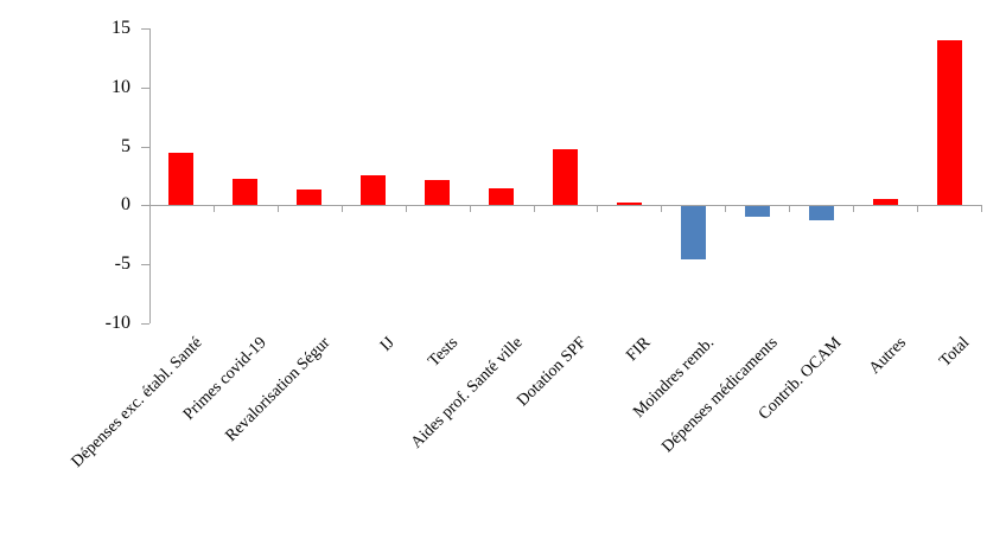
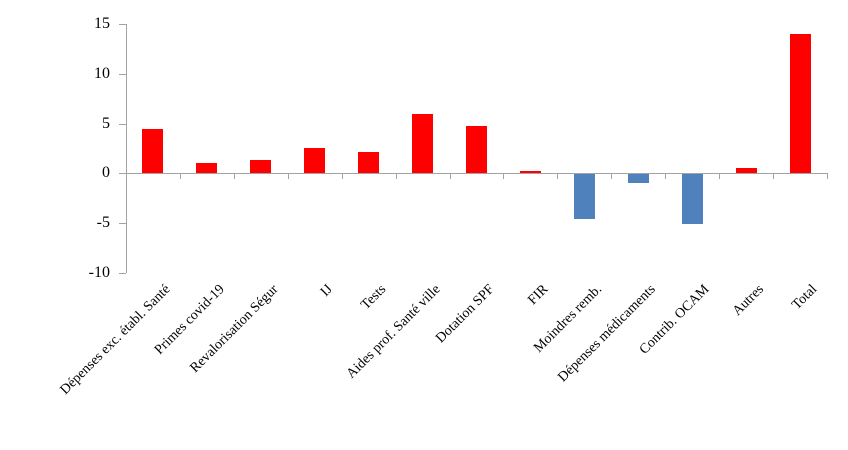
Primes covid-19: 2 -> 1
Aides prof. Santé ville: 1 -> 6
Contrib. OCAM: -1 -> -5
